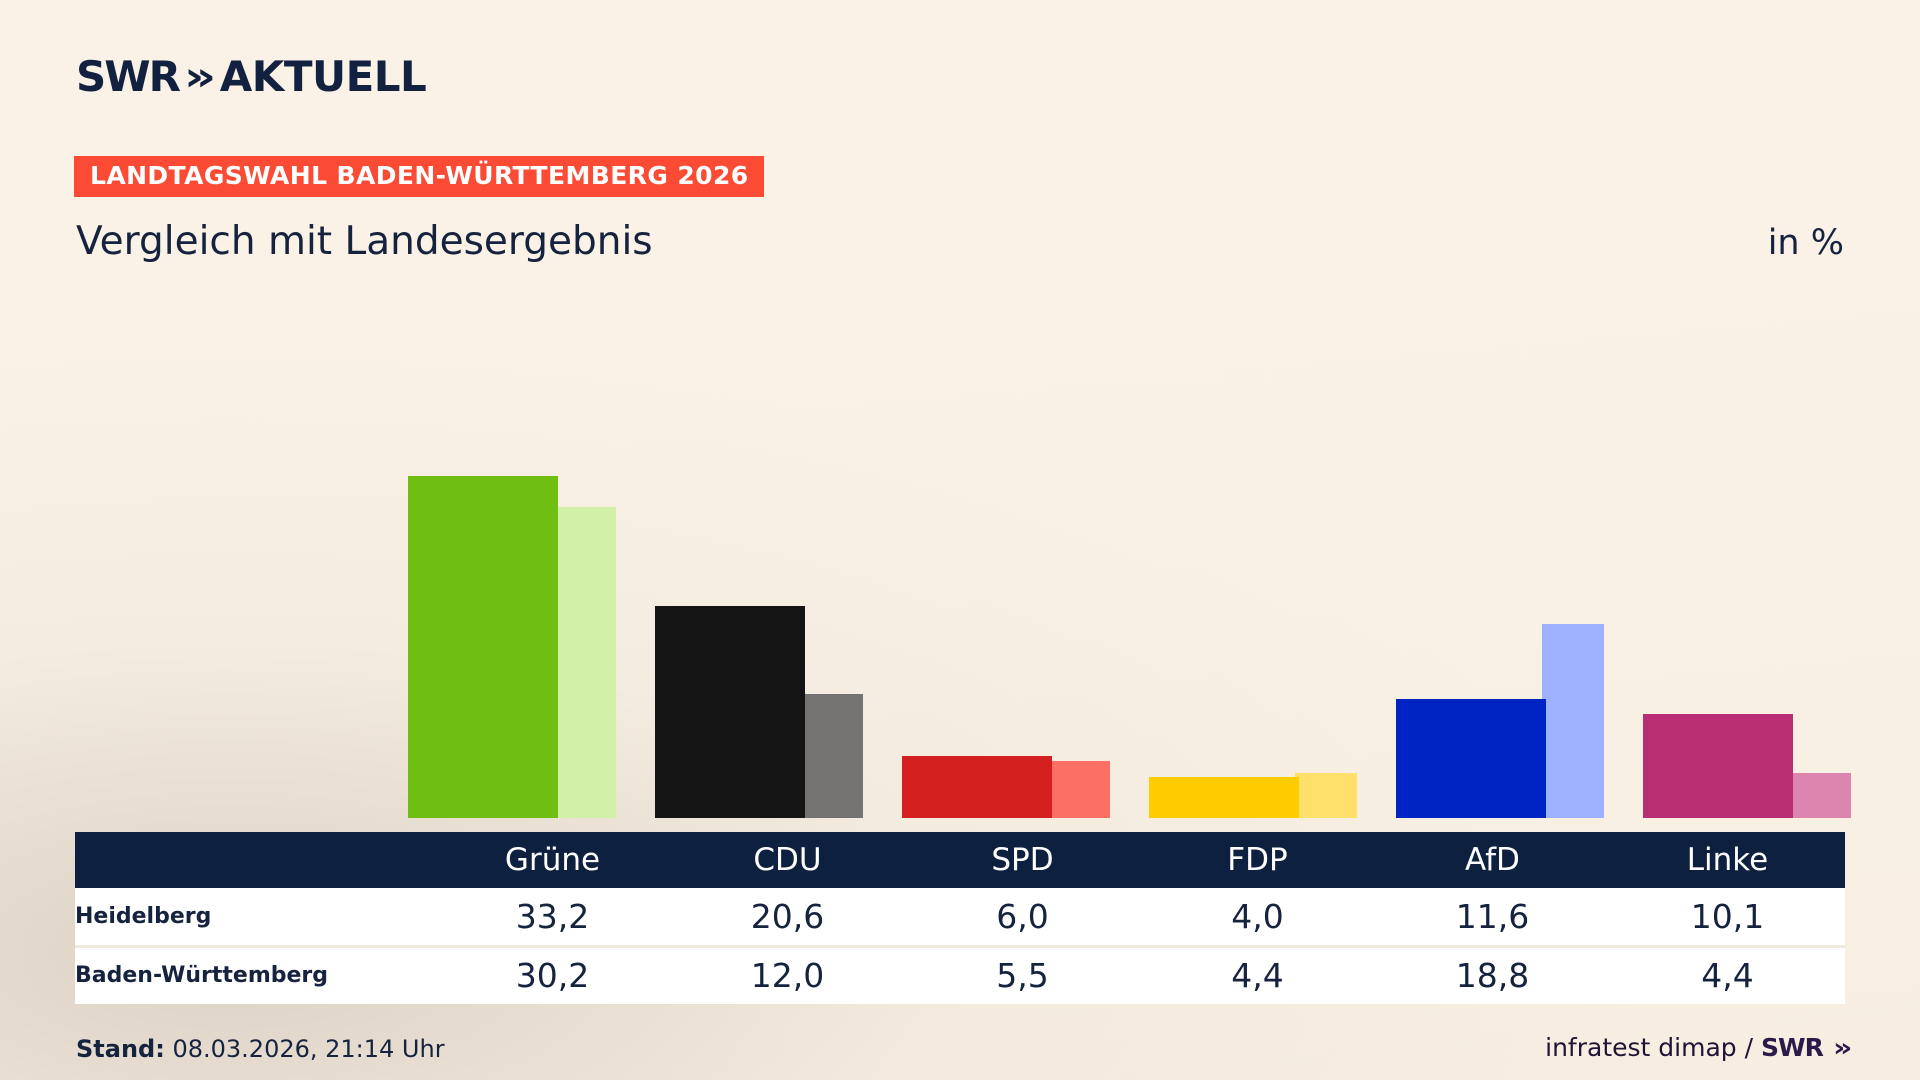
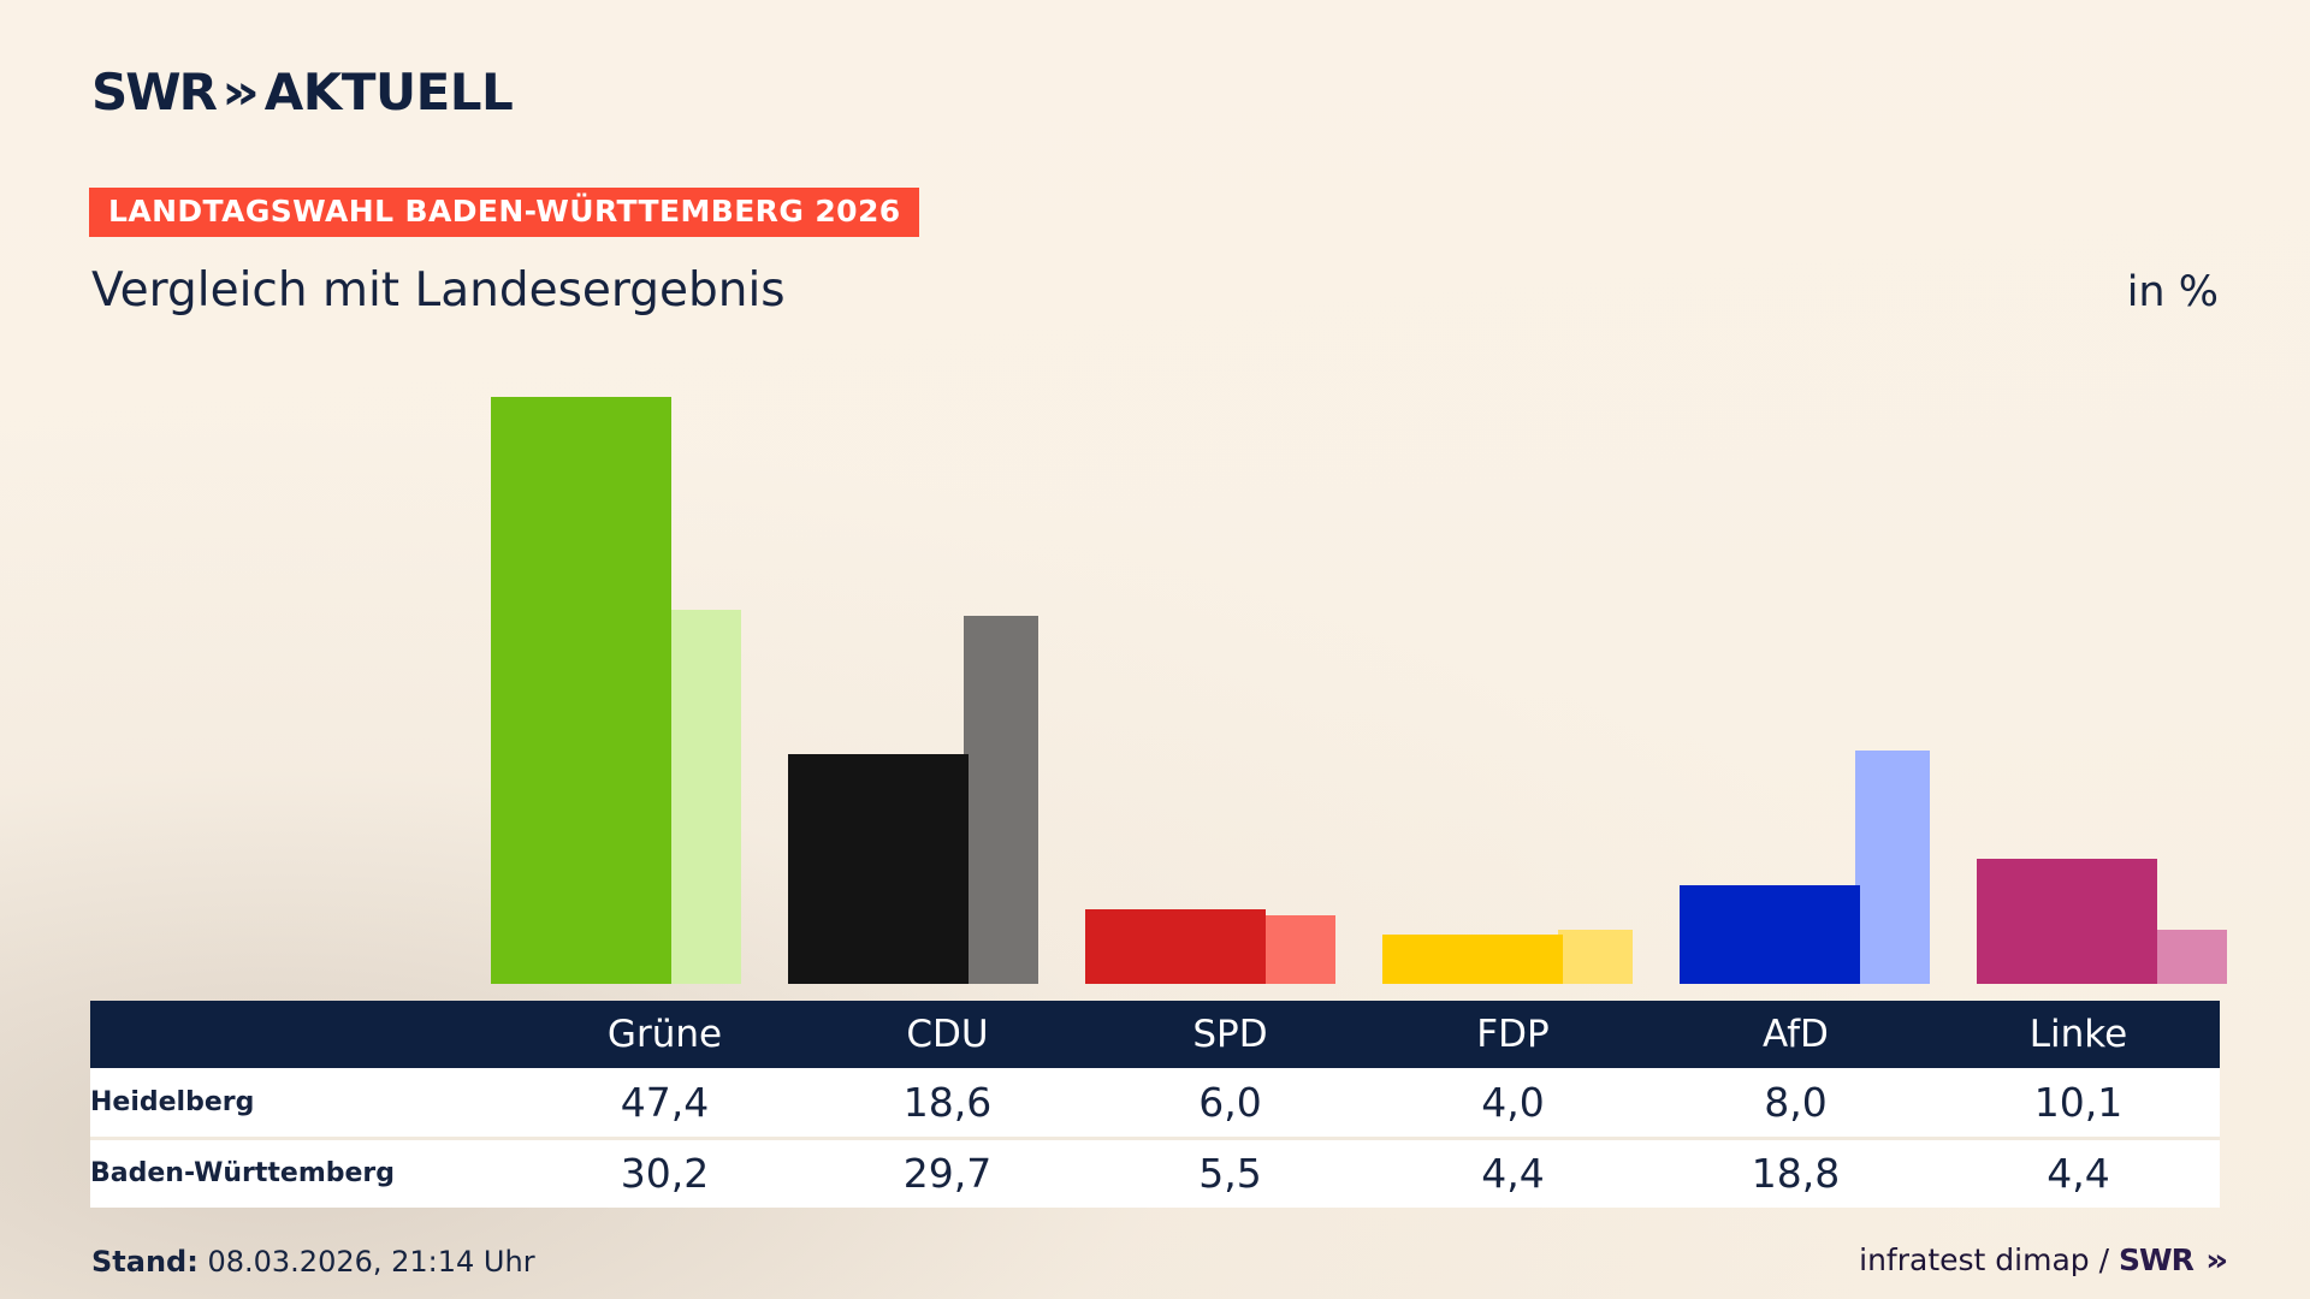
Heidelberg/Grüne: 33,2 -> 47,4
Heidelberg/CDU: 20,6 -> 18,6
Baden-Württemberg/CDU: 12,0 -> 29,7
Heidelberg/AfD: 11,6 -> 8,0
